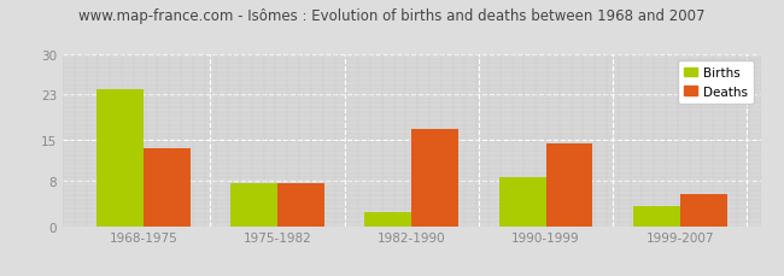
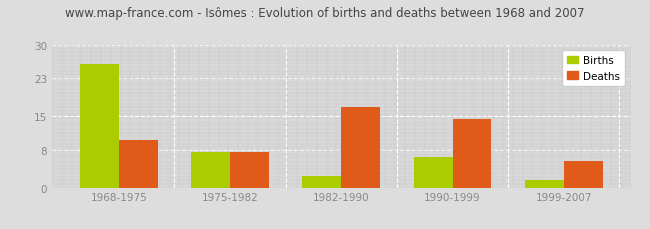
Births/1968-1975: 24.0 -> 26.0
Deaths/1968-1975: 13.5 -> 10.0
Births/1990-1999: 8.5 -> 6.5
Births/1999-2007: 3.5 -> 1.5
